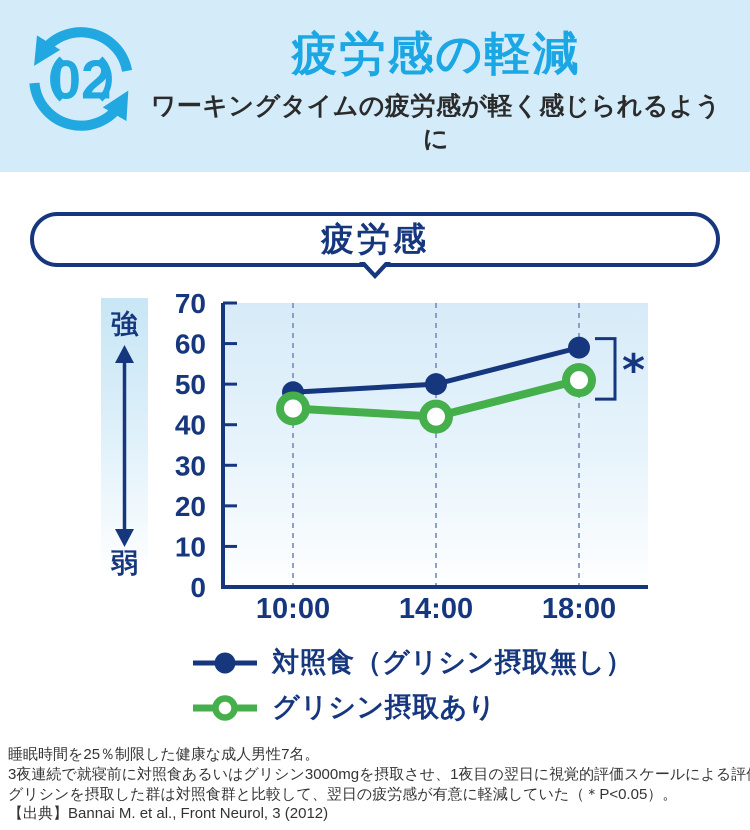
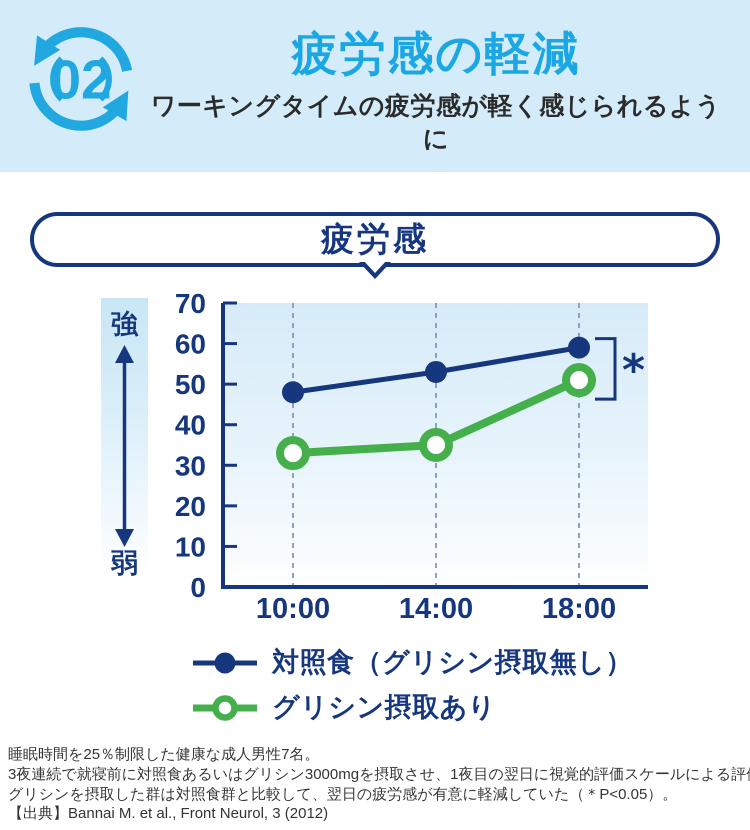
グリシン摂取あり/10:00: 44 -> 33
対照食（グリシン摂取無し）/14:00: 50 -> 53
グリシン摂取あり/14:00: 42 -> 35
